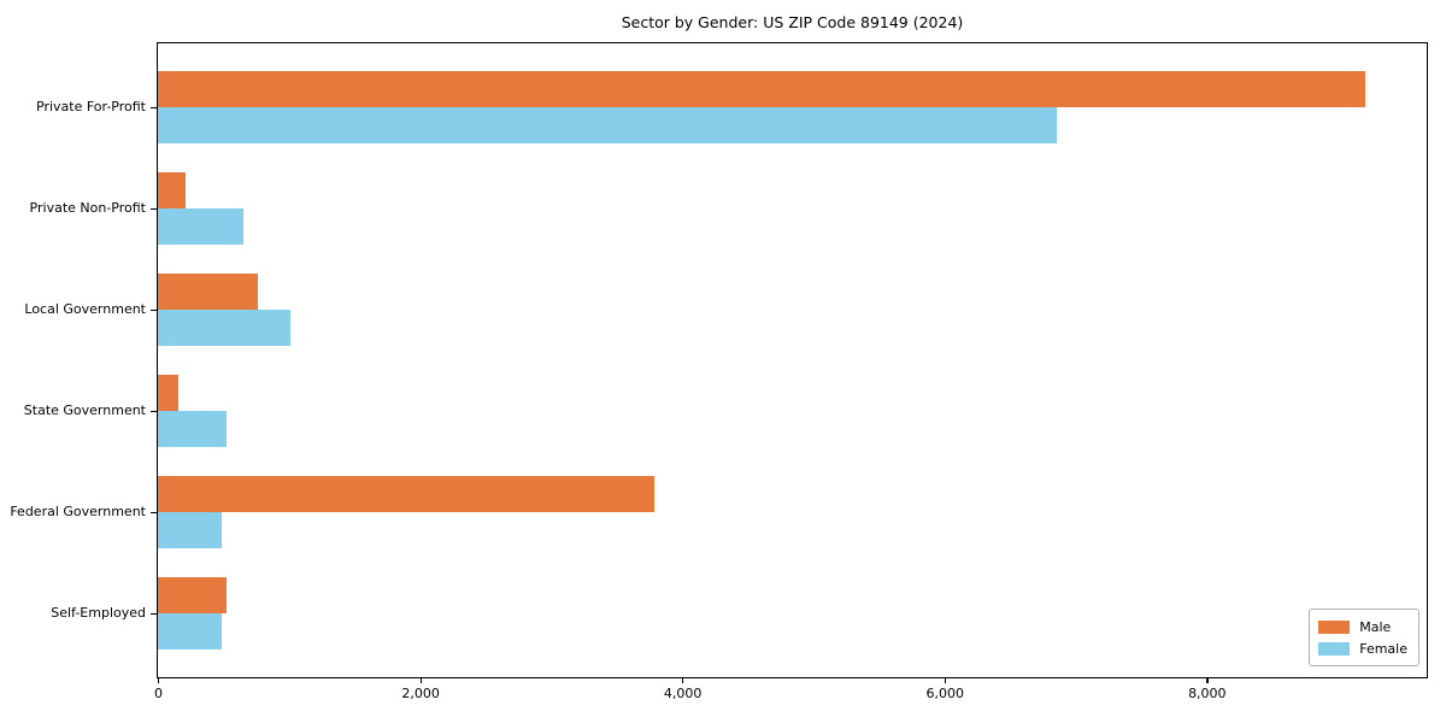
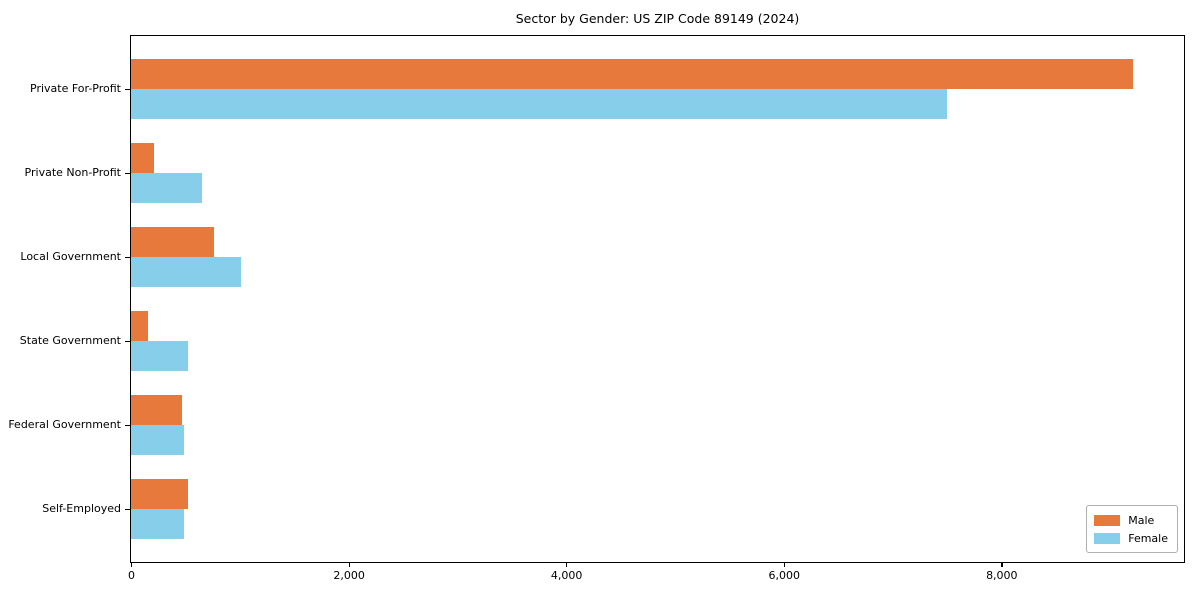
Female/Private For-Profit: 6860 -> 7500
Male/Federal Government: 3790 -> 470
